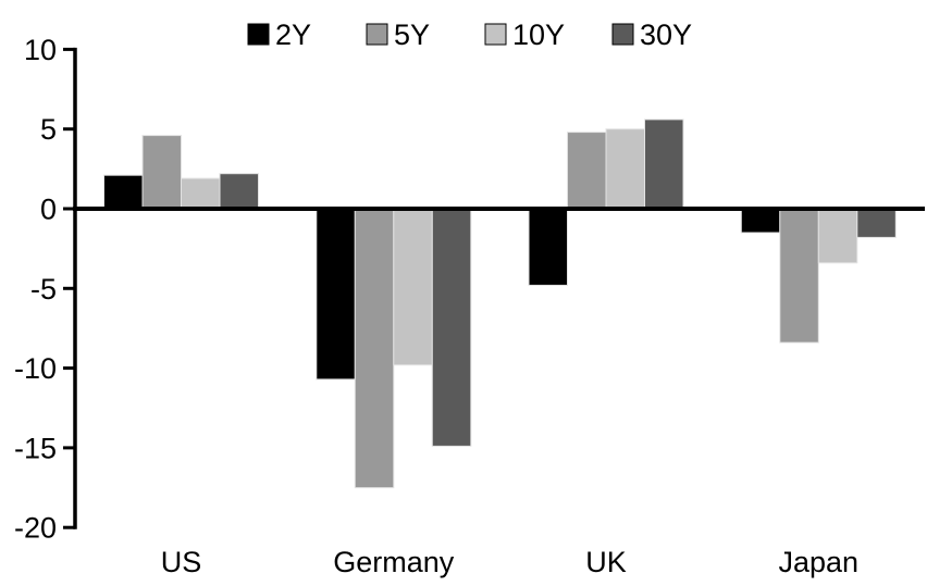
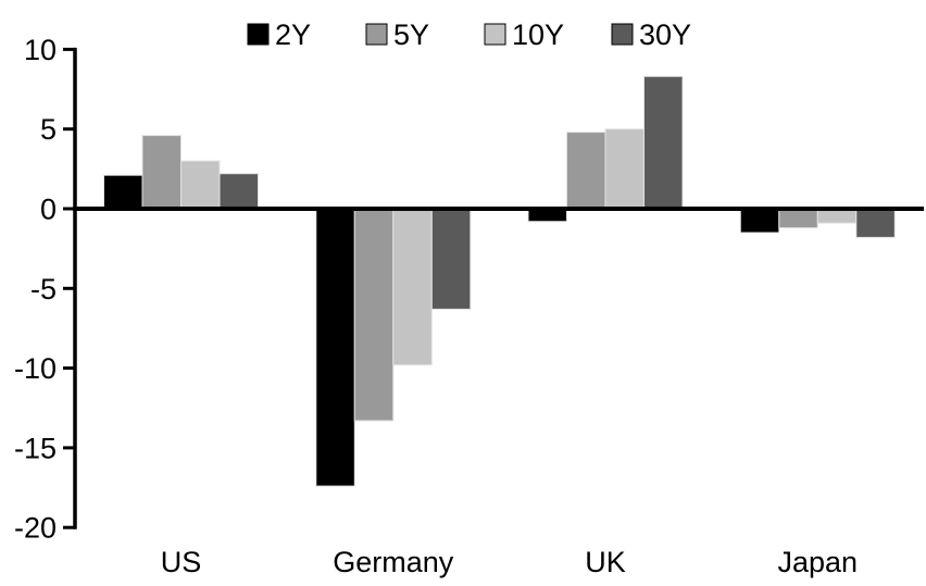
10Y/US: 1.9 -> 3.0
2Y/Germany: -10.7 -> -17.4
5Y/Germany: -17.5 -> -13.3
30Y/Germany: -14.9 -> -6.3
2Y/UK: -4.8 -> -0.8
30Y/UK: 5.6 -> 8.3
5Y/Japan: -8.4 -> -1.2
10Y/Japan: -3.4 -> -0.9
